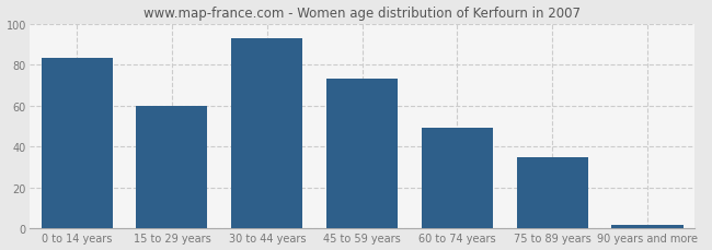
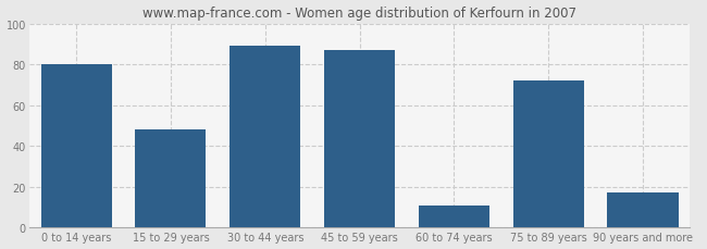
0 to 14 years: 83 -> 80
15 to 29 years: 60 -> 48
30 to 44 years: 93 -> 89
45 to 59 years: 73 -> 87
60 to 74 years: 49 -> 11
75 to 89 years: 35 -> 72
90 years and more: 2 -> 17
